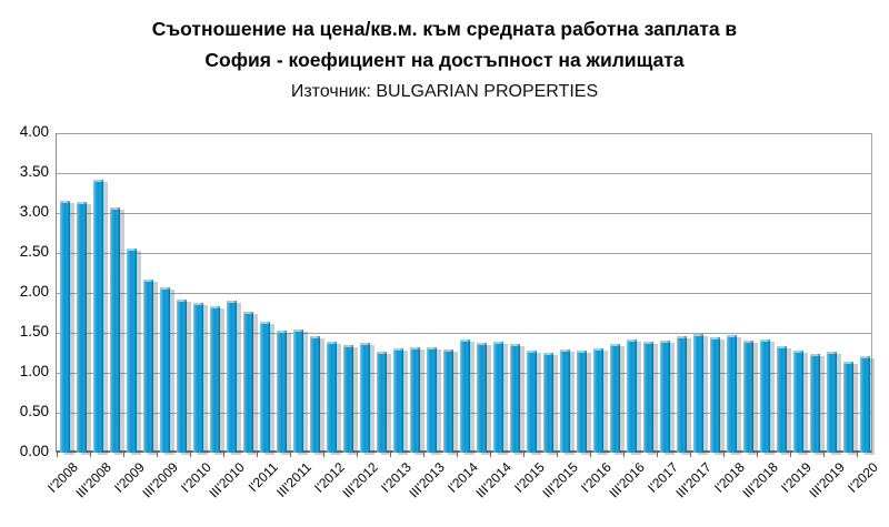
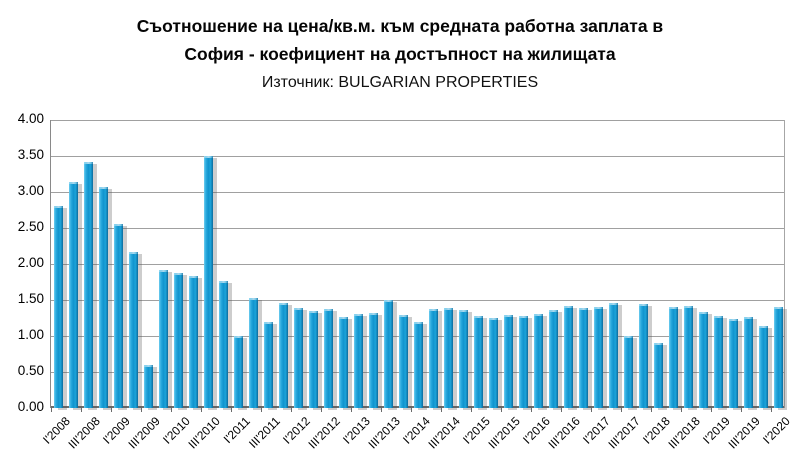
I'2008: 3.1 -> 2.8
III'2009: 2.1 -> 0.6
III'2010: 1.9 -> 3.5
I'2011: 1.6 -> 1.0
III'2011: 1.5 -> 1.2
III'2013: 1.3 -> 1.5
I'2014: 1.4 -> 1.2
III'2017: 1.5 -> 1.0
I'2018: 1.5 -> 0.9
I'2020: 1.2 -> 1.4
